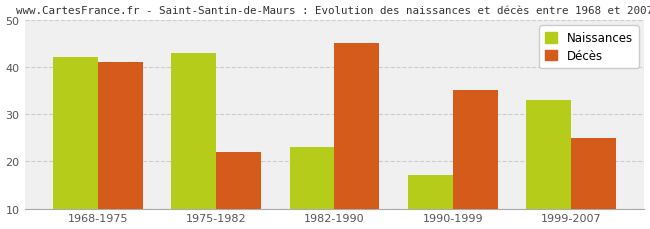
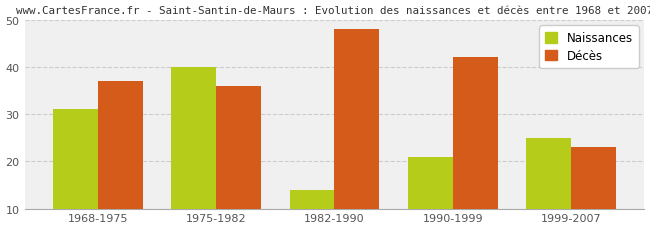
Naissances/1968-1975: 42 -> 31
Décès/1968-1975: 41 -> 37
Naissances/1975-1982: 43 -> 40
Décès/1975-1982: 22 -> 36
Naissances/1982-1990: 23 -> 14
Décès/1982-1990: 45 -> 48
Naissances/1990-1999: 17 -> 21
Décès/1990-1999: 35 -> 42
Naissances/1999-2007: 33 -> 25
Décès/1999-2007: 25 -> 23
